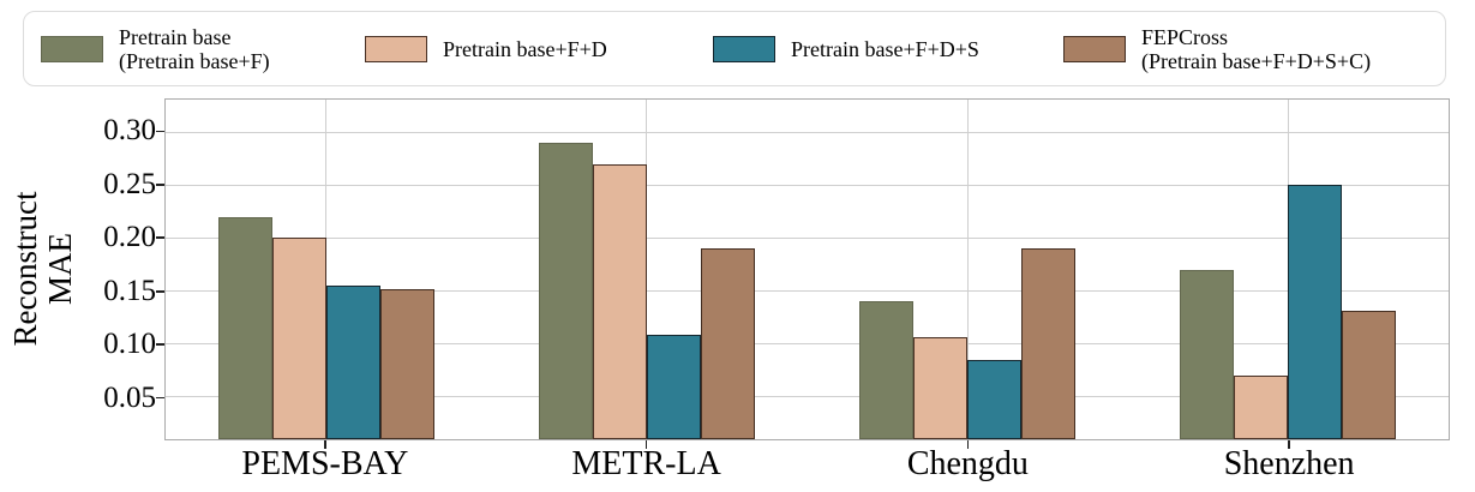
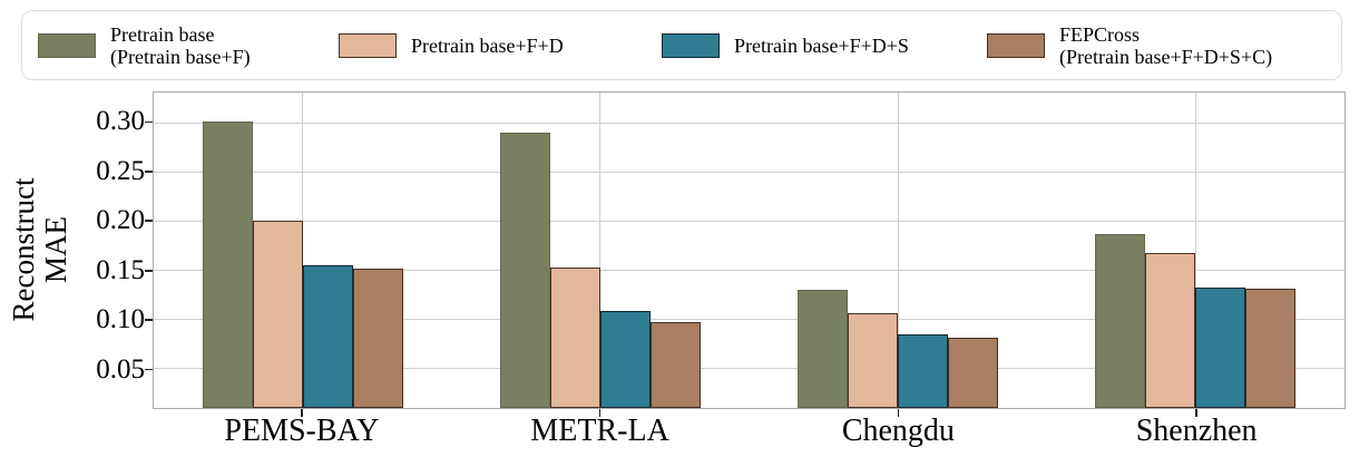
Pretrain base (Pretrain base+F)/PEMS-BAY: 0.22 -> 0.30
Pretrain base+F+D/METR-LA: 0.27 -> 0.15
FEPCross (Pretrain base+F+D+S+C)/METR-LA: 0.19 -> 0.10
Pretrain base (Pretrain base+F)/Chengdu: 0.14 -> 0.13
FEPCross (Pretrain base+F+D+S+C)/Chengdu: 0.19 -> 0.08
Pretrain base (Pretrain base+F)/Shenzhen: 0.17 -> 0.19
Pretrain base+F+D/Shenzhen: 0.07 -> 0.17
Pretrain base+F+D+S/Shenzhen: 0.25 -> 0.13
